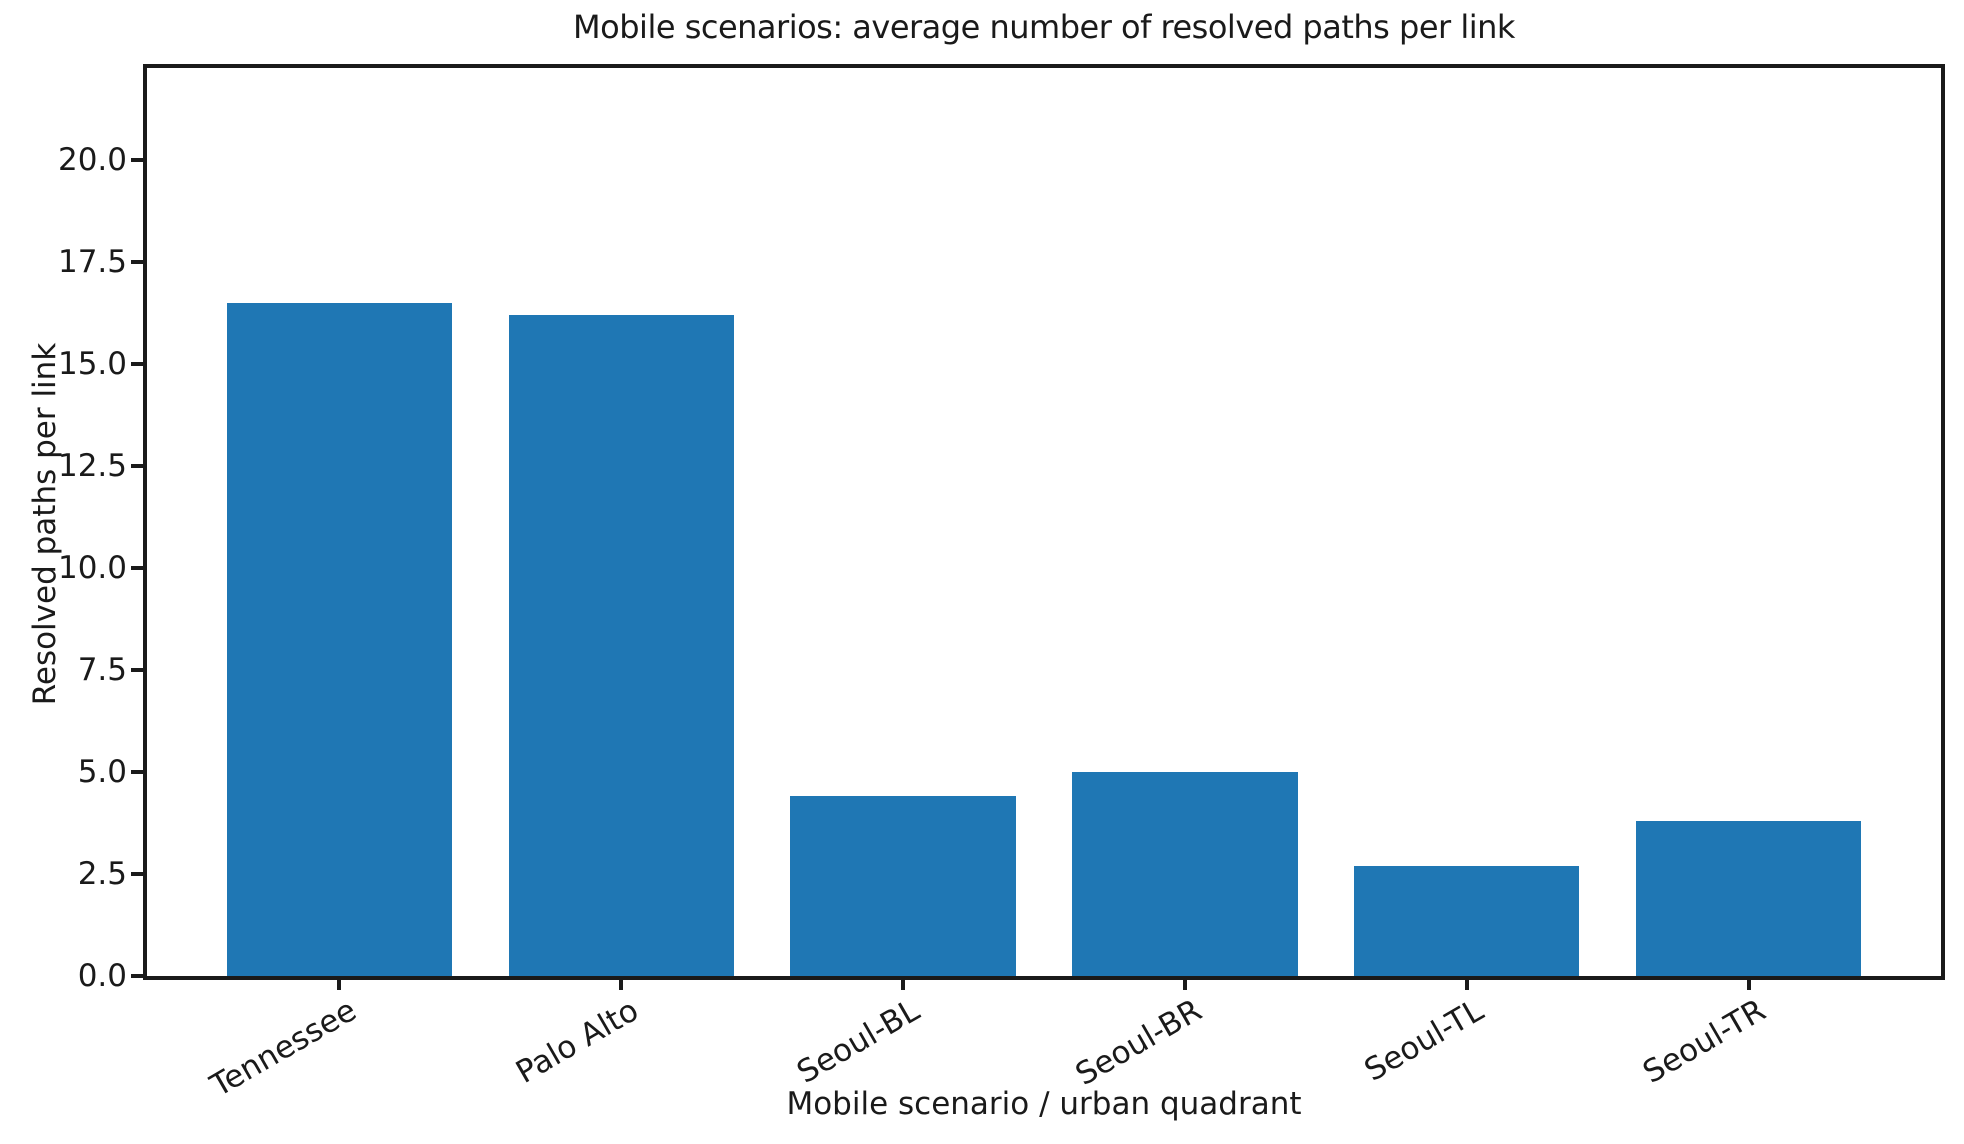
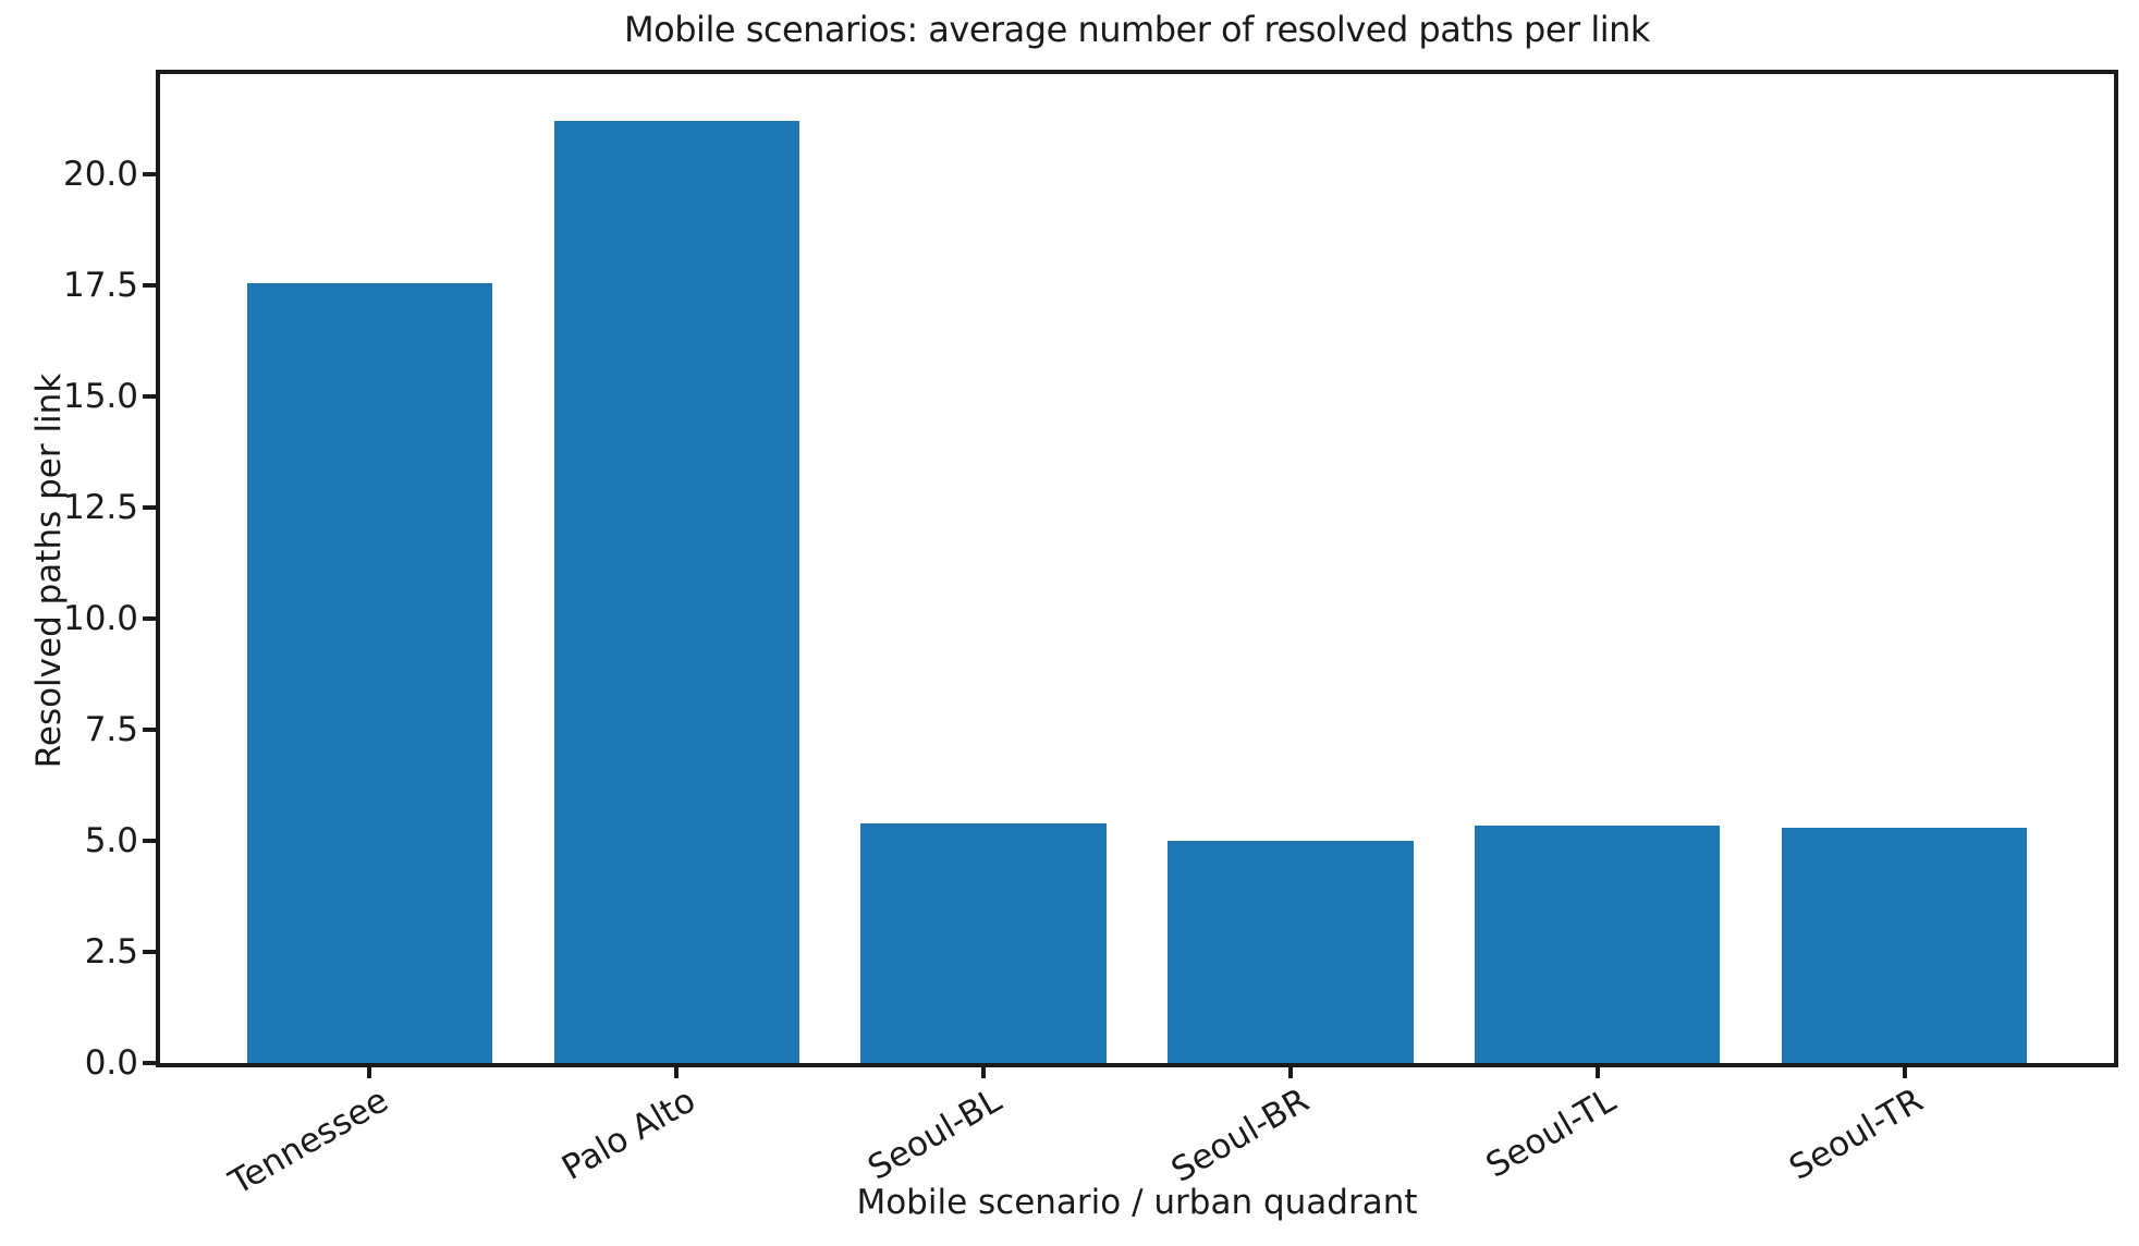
Tennessee: 16.5 -> 17.6
Palo Alto: 16.2 -> 21.2
Seoul-BL: 4.4 -> 5.4
Seoul-TL: 2.7 -> 5.3
Seoul-TR: 3.8 -> 5.3
